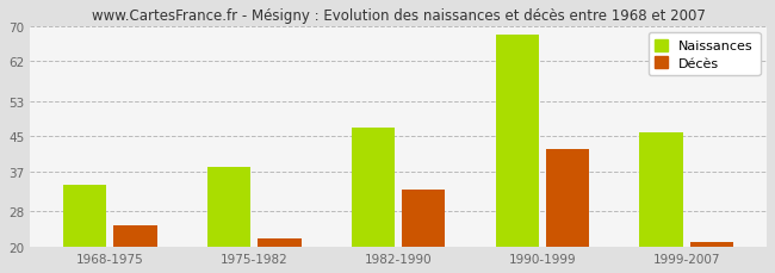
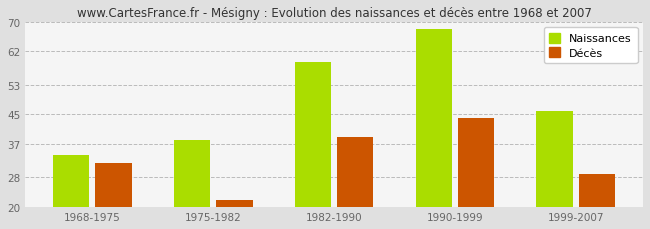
Décès/1968-1975: 25 -> 32
Naissances/1982-1990: 47 -> 59
Décès/1982-1990: 33 -> 39
Décès/1990-1999: 42 -> 44
Décès/1999-2007: 21 -> 29
